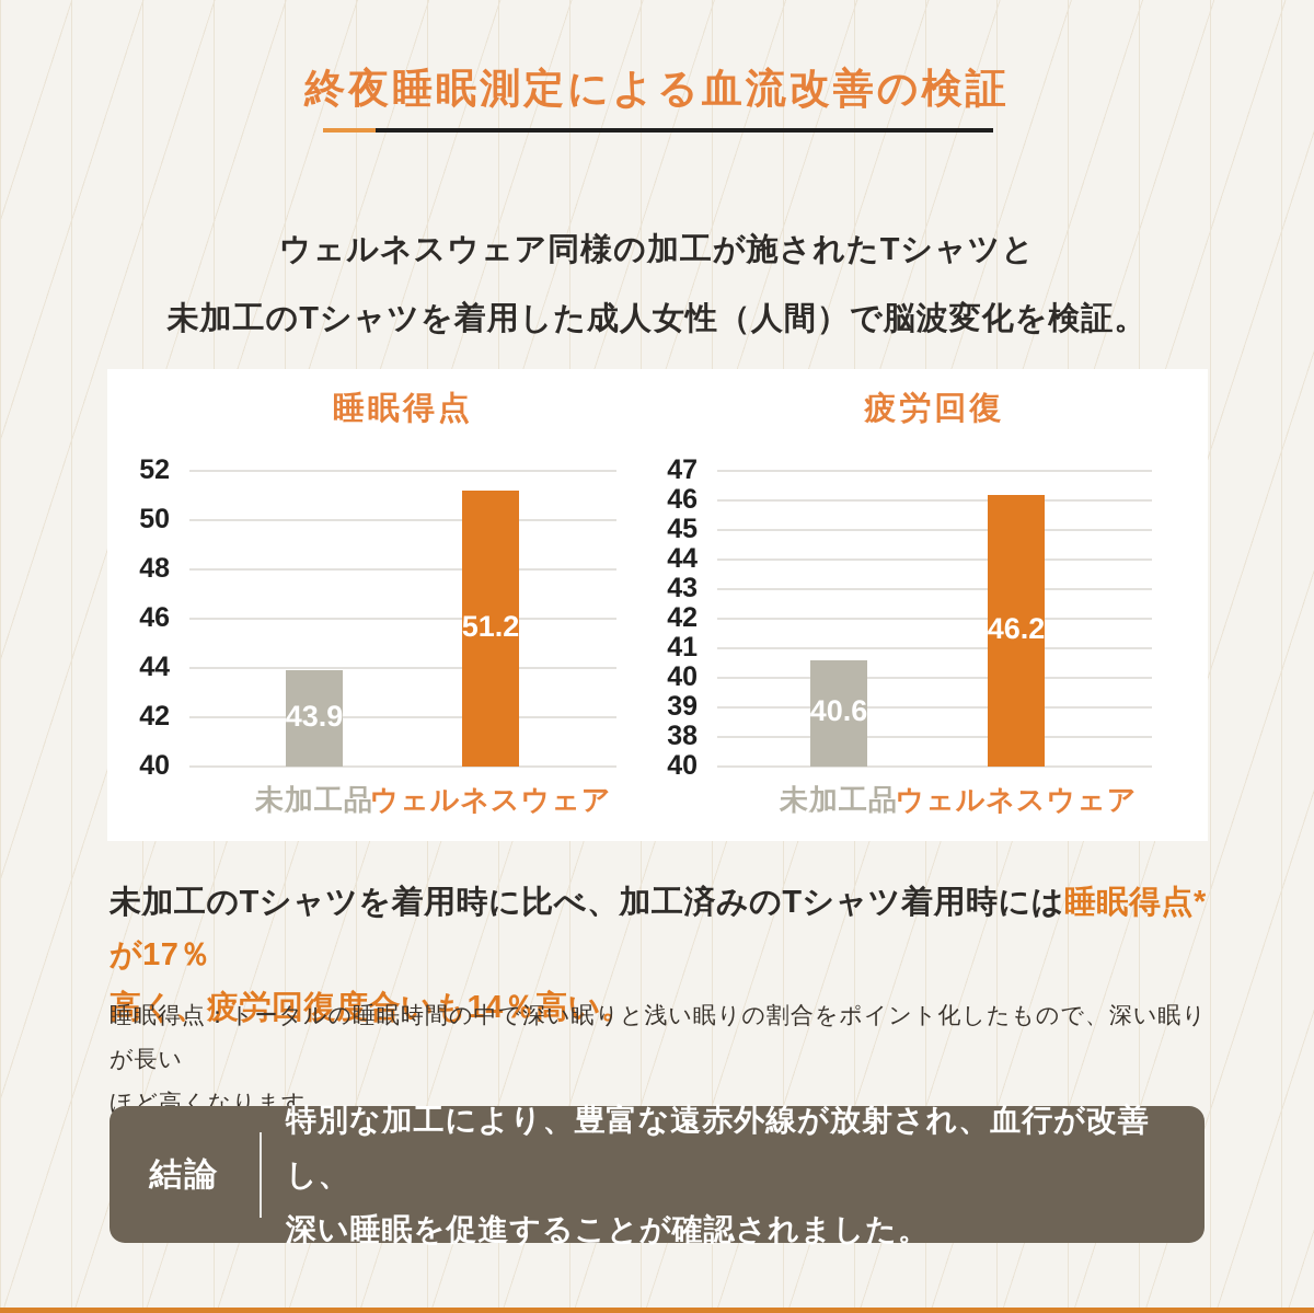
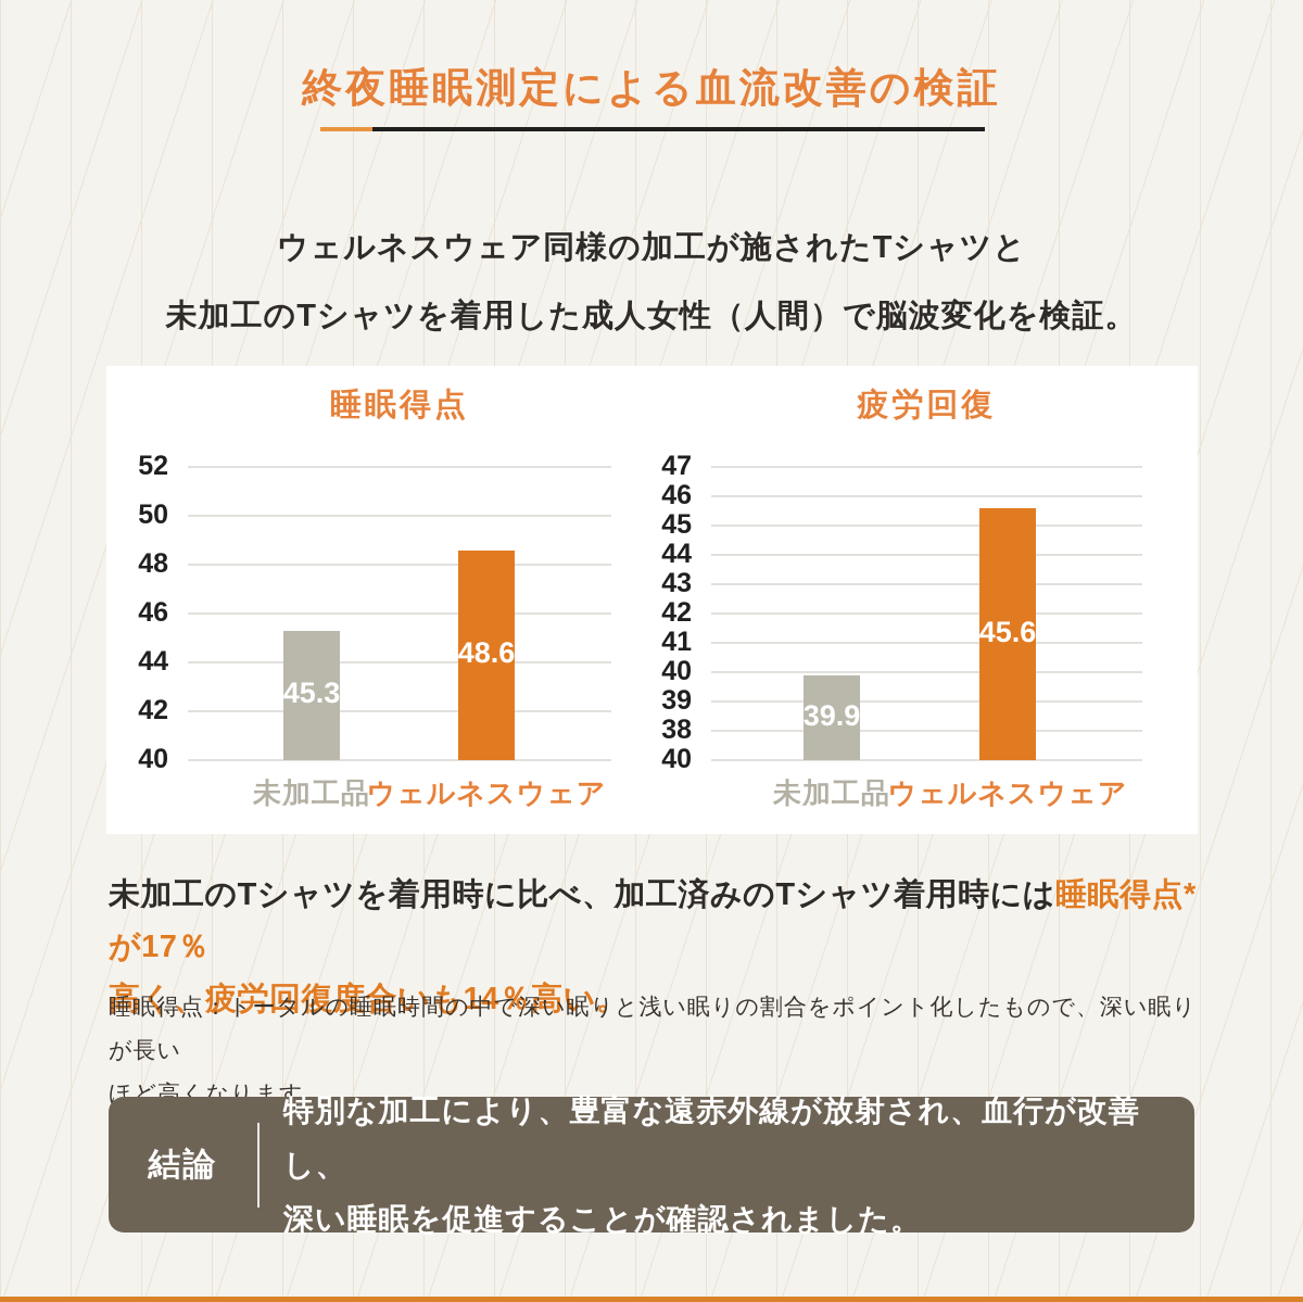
睡眠得点/未加工品: 43.9 -> 45.3
睡眠得点/ウェルネスウェア: 51.2 -> 48.6
疲労回復/未加工品: 40.6 -> 39.9
疲労回復/ウェルネスウェア: 46.2 -> 45.6
